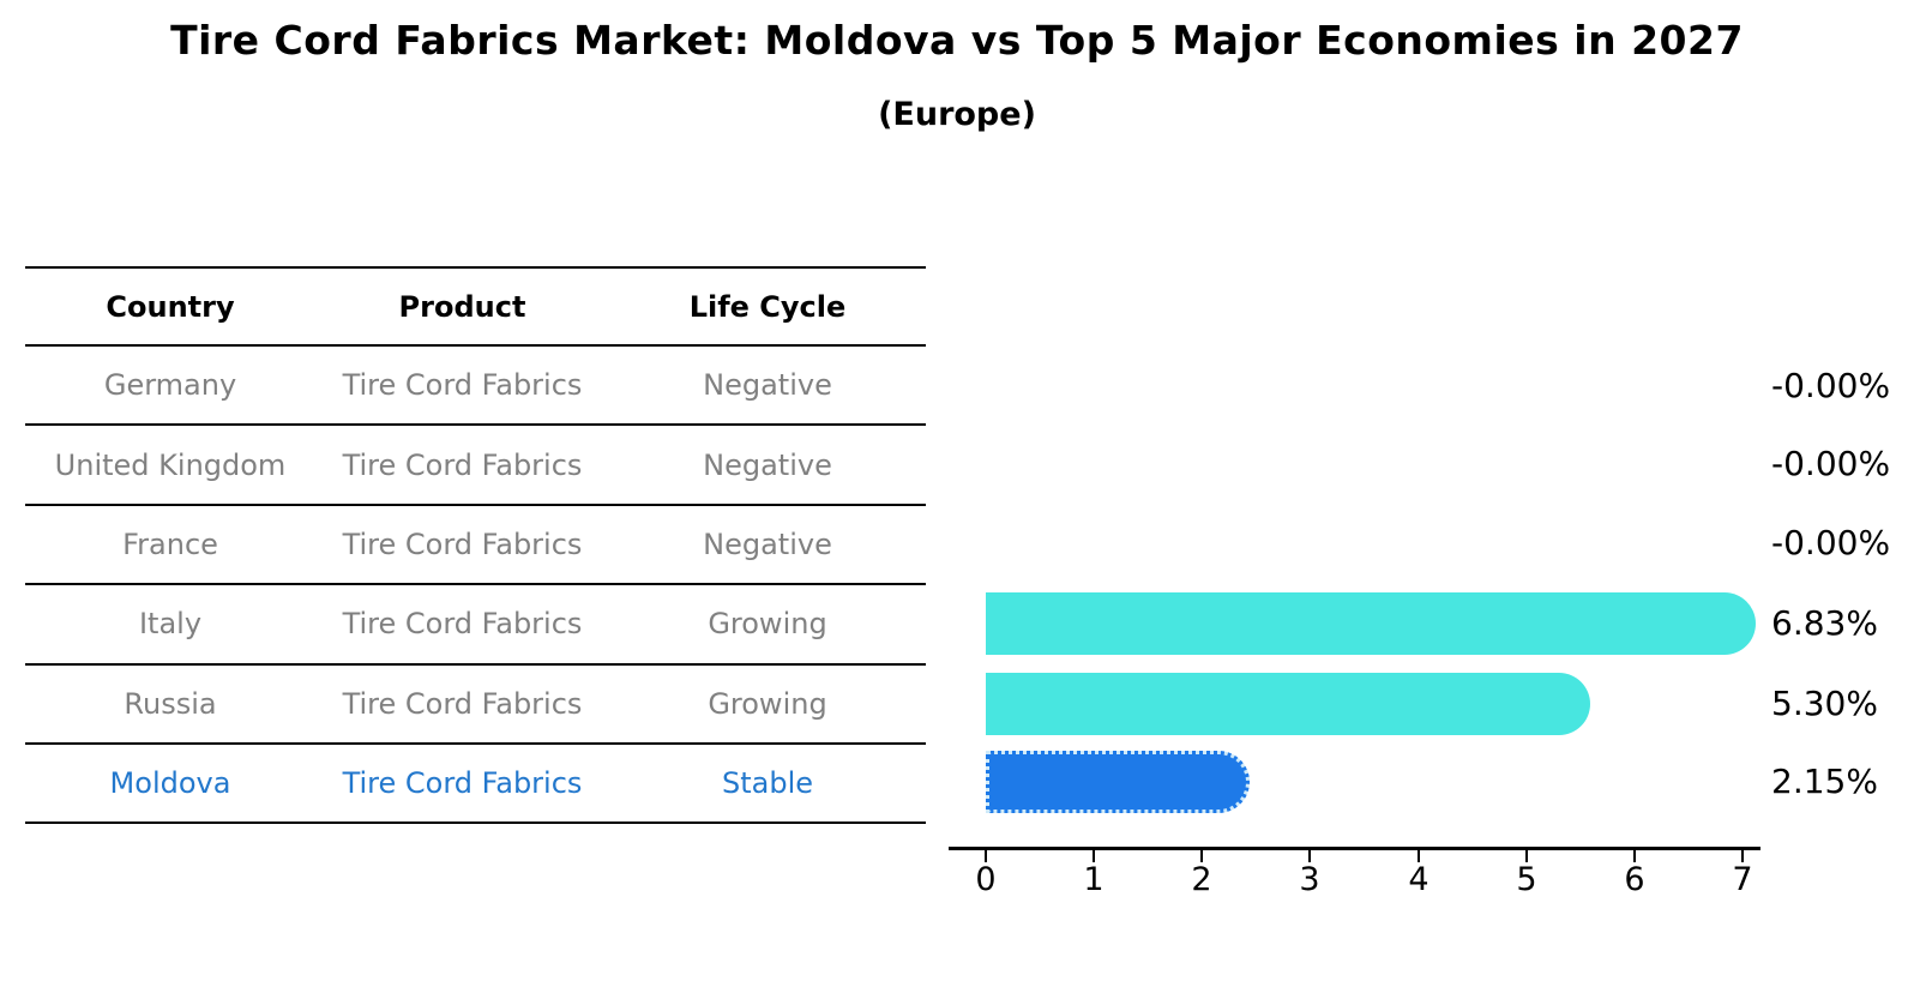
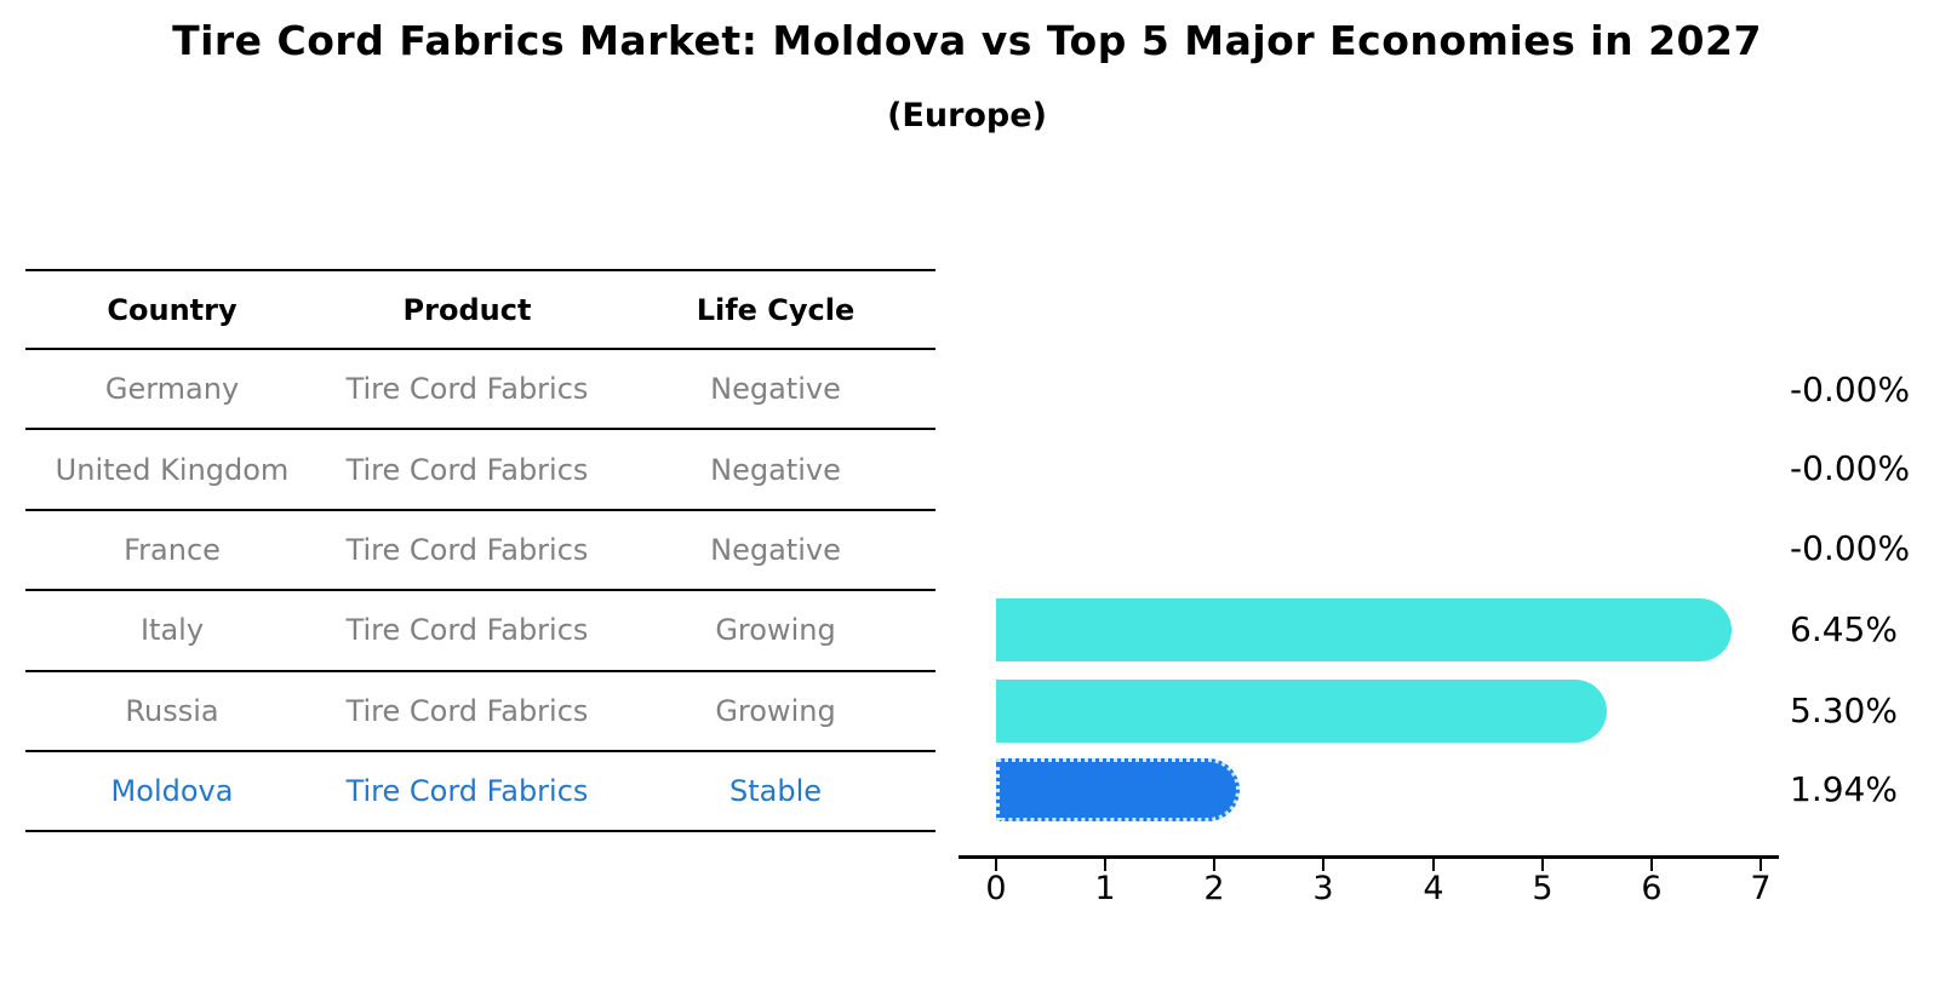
Italy: 6.83% -> 6.45%
Moldova: 2.15% -> 1.94%
